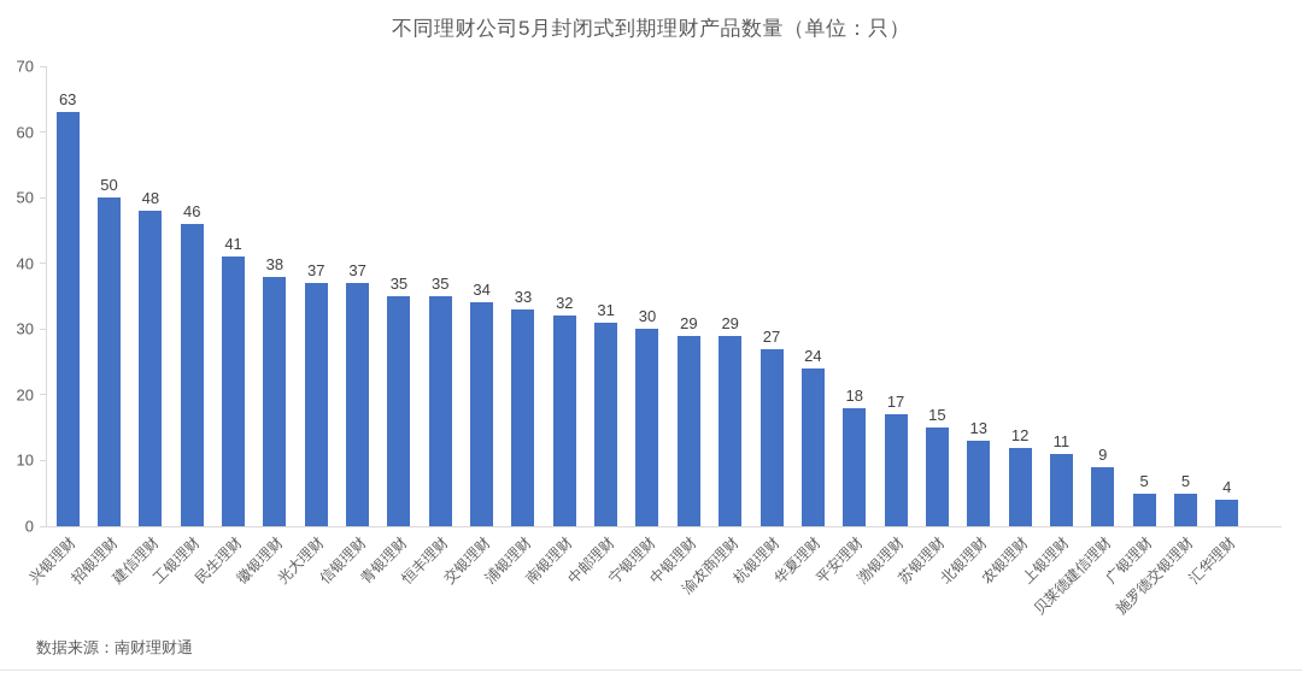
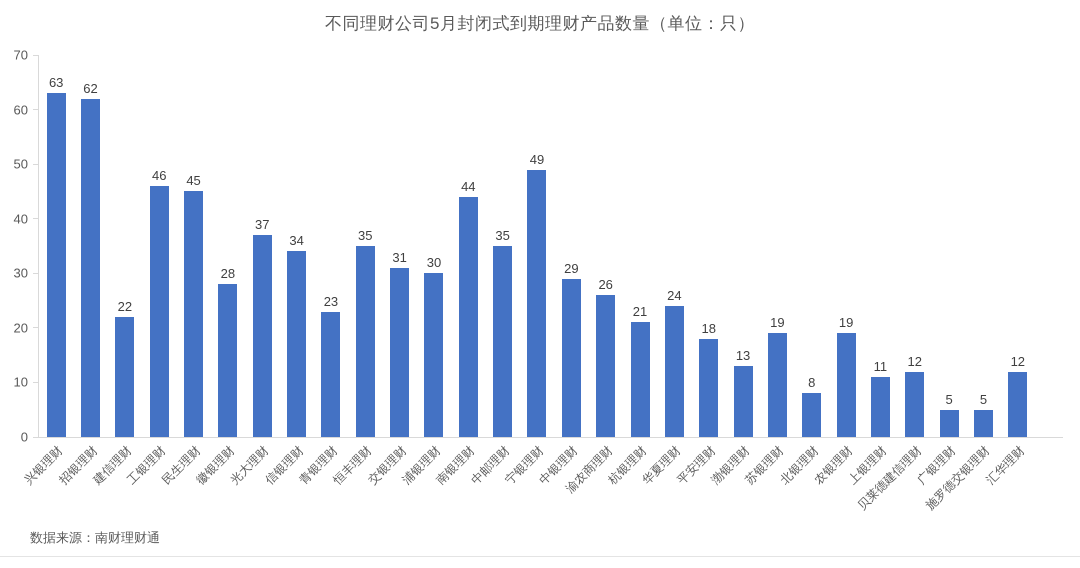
招银理财: 50 -> 62
建信理财: 48 -> 22
民生理财: 41 -> 45
徽银理财: 38 -> 28
信银理财: 37 -> 34
青银理财: 35 -> 23
交银理财: 34 -> 31
浦银理财: 33 -> 30
南银理财: 32 -> 44
中邮理财: 31 -> 35
宁银理财: 30 -> 49
渝农商理财: 29 -> 26
杭银理财: 27 -> 21
渤银理财: 17 -> 13
苏银理财: 15 -> 19
北银理财: 13 -> 8
农银理财: 12 -> 19
贝莱德建信理财: 9 -> 12
汇华理财: 4 -> 12
